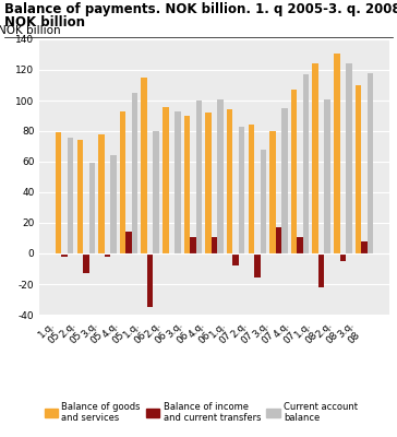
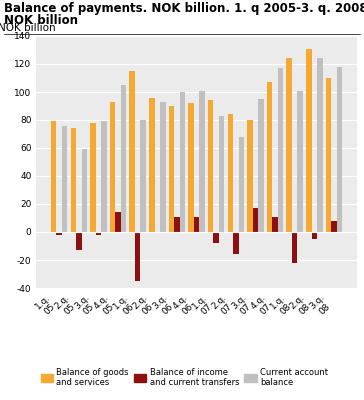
Current account balance/3.q. 05: 64 -> 79
